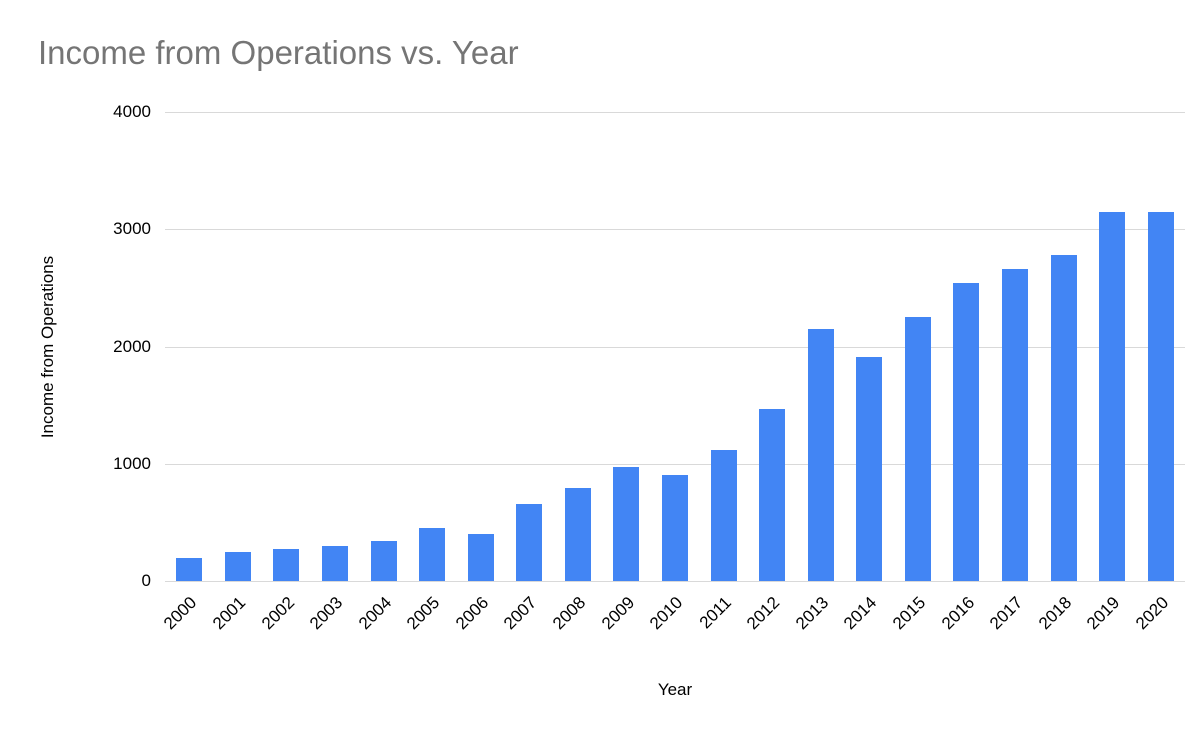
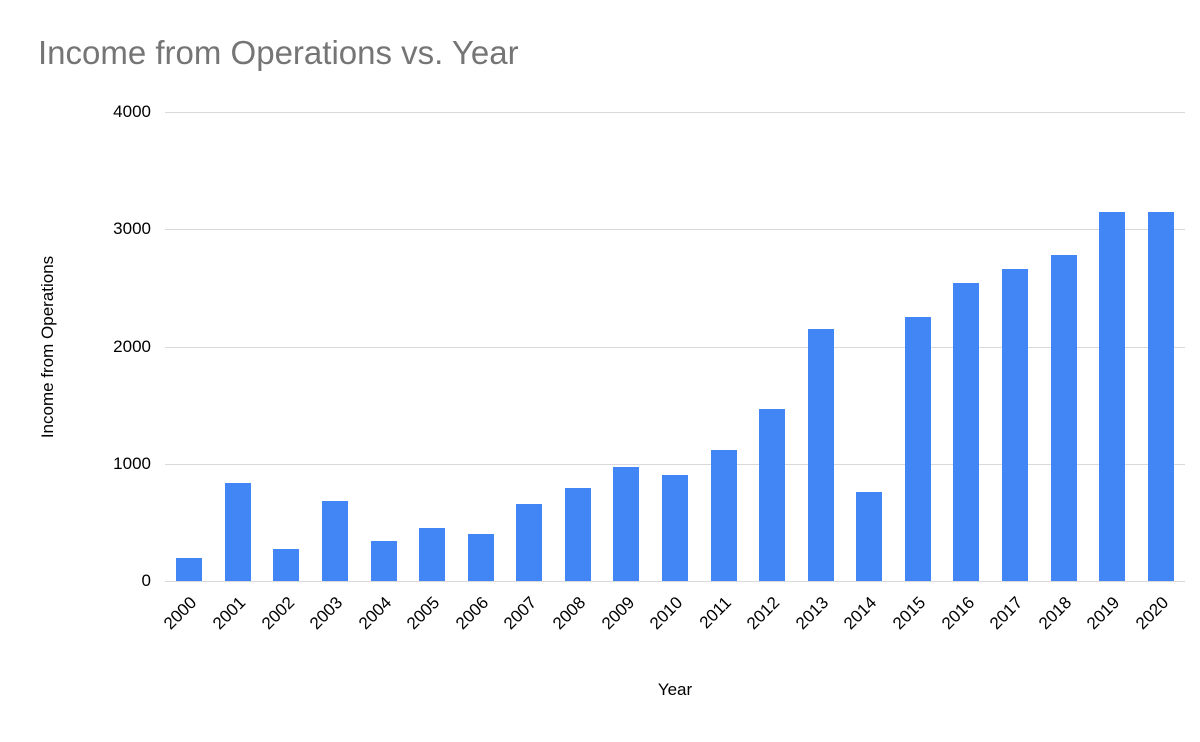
2001: 250 -> 840
2003: 300 -> 680
2014: 1910 -> 760
